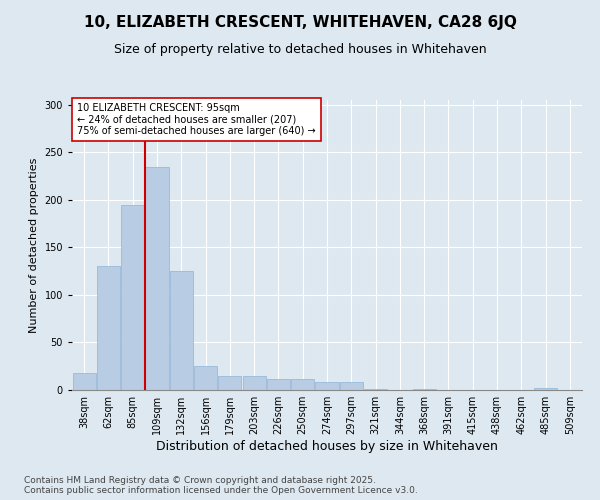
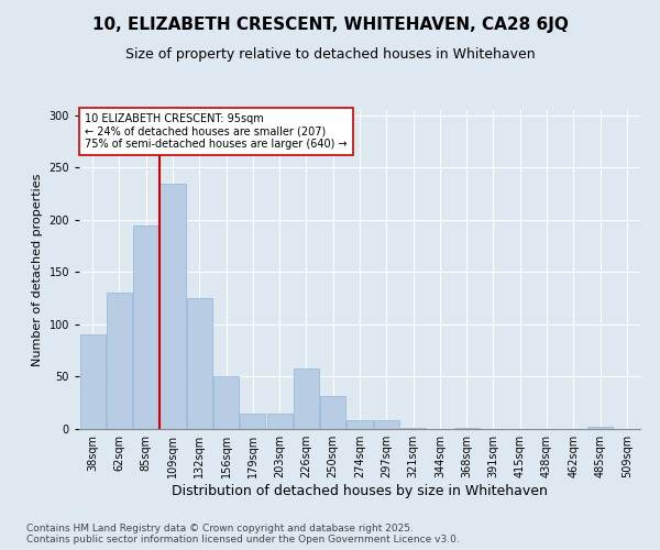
38sqm: 18 -> 90
156sqm: 25 -> 50
226sqm: 12 -> 58
250sqm: 12 -> 32
